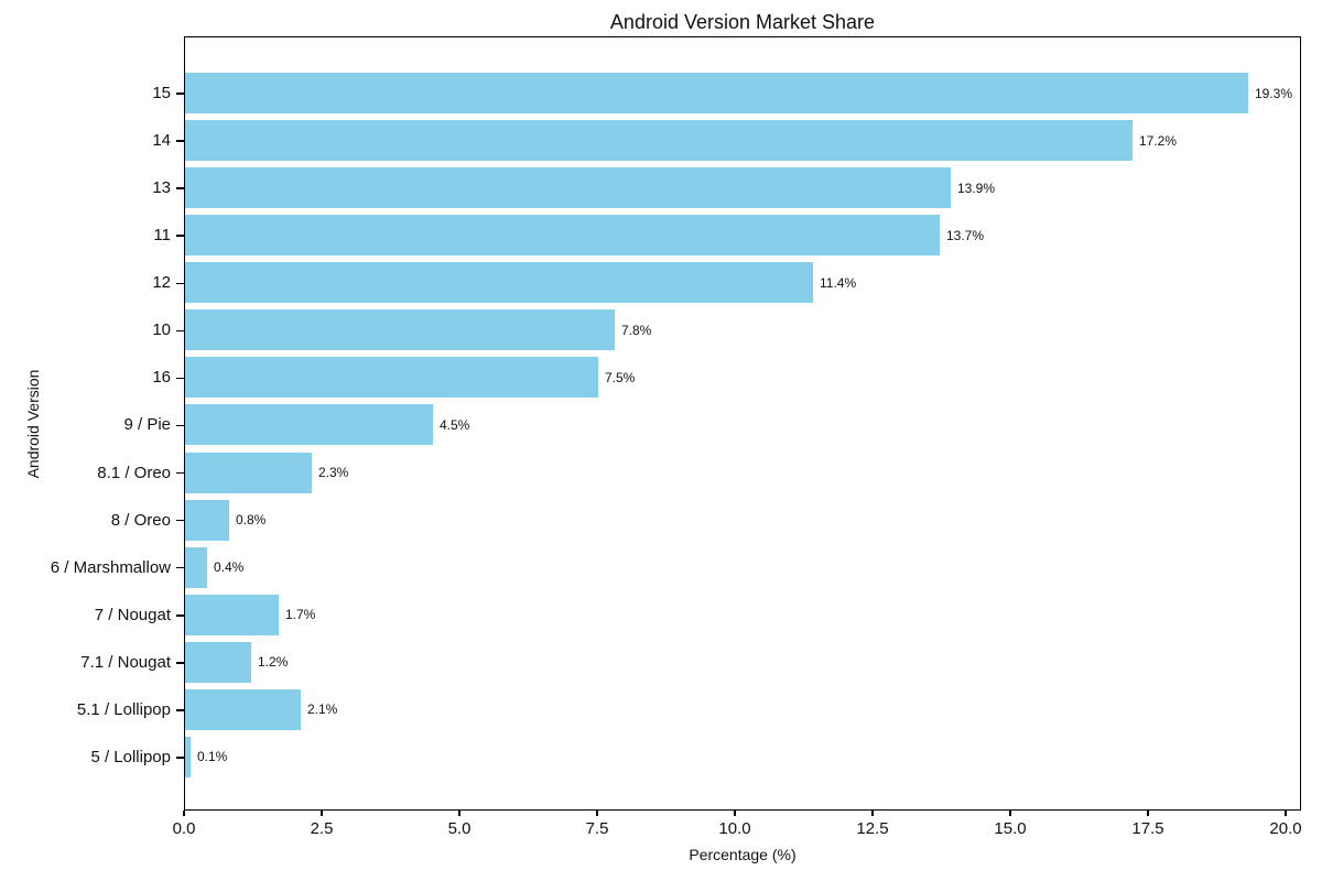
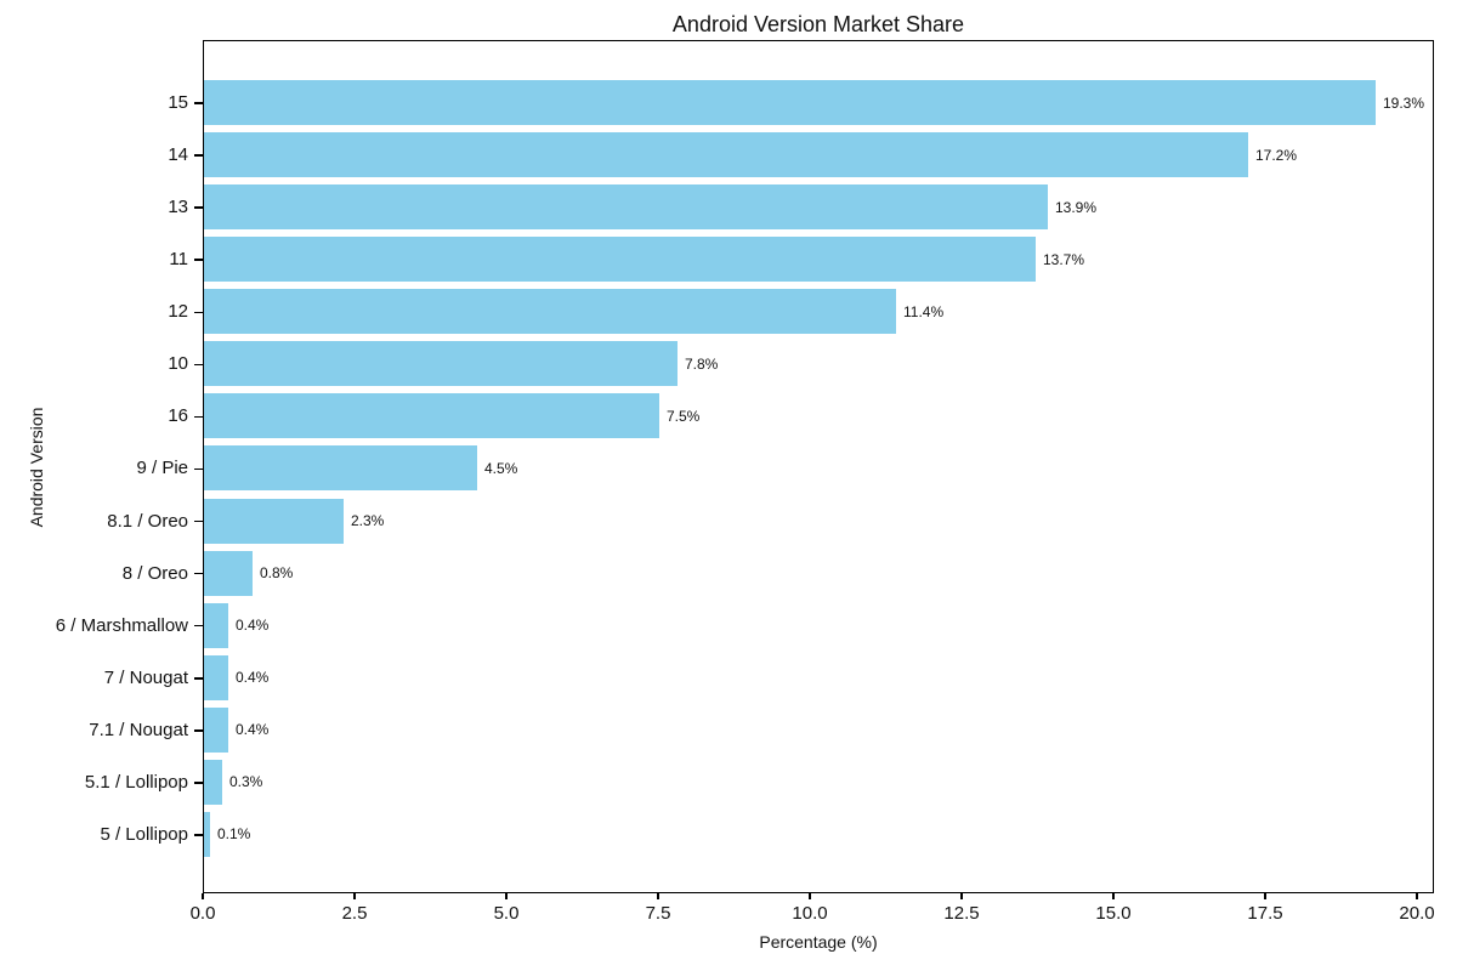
7 / Nougat: 1.7% -> 0.4%
7.1 / Nougat: 1.2% -> 0.4%
5.1 / Lollipop: 2.1% -> 0.3%
